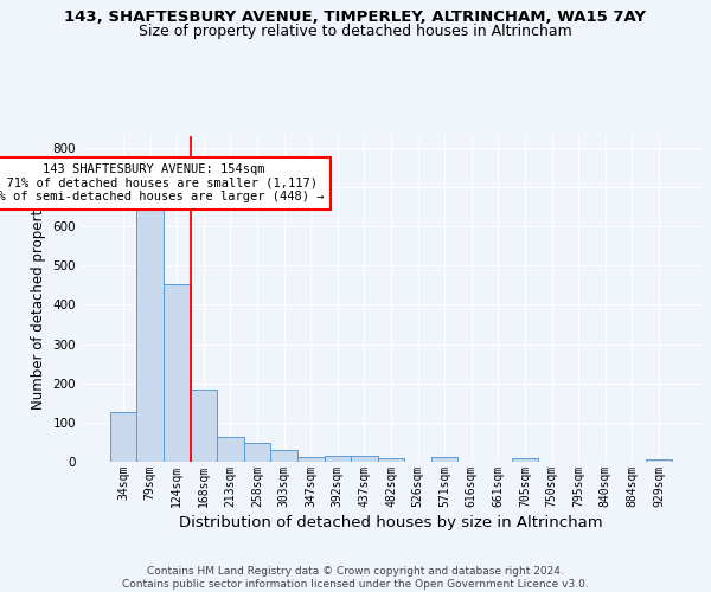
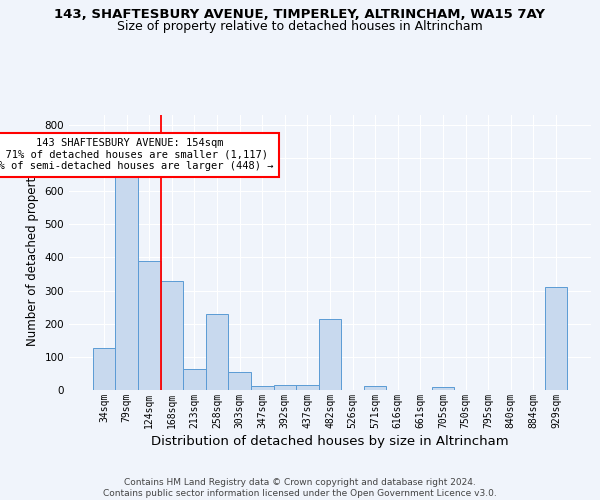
124sqm: 453 -> 390
168sqm: 184 -> 330
258sqm: 48 -> 230
303sqm: 29 -> 55
482sqm: 9 -> 215
929sqm: 5 -> 310
